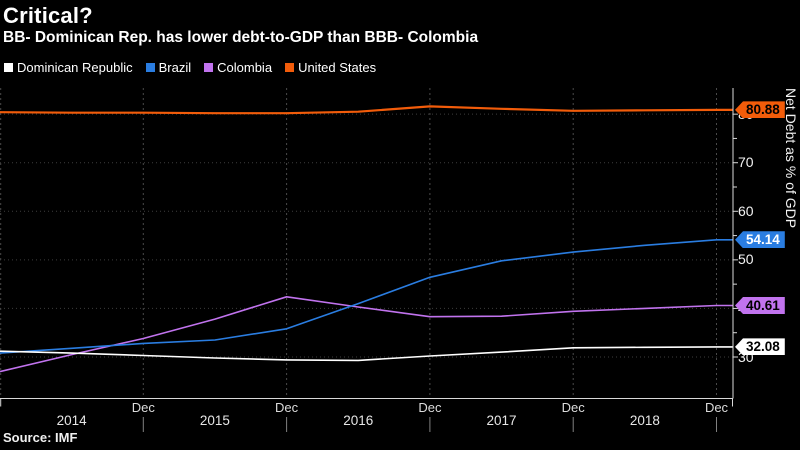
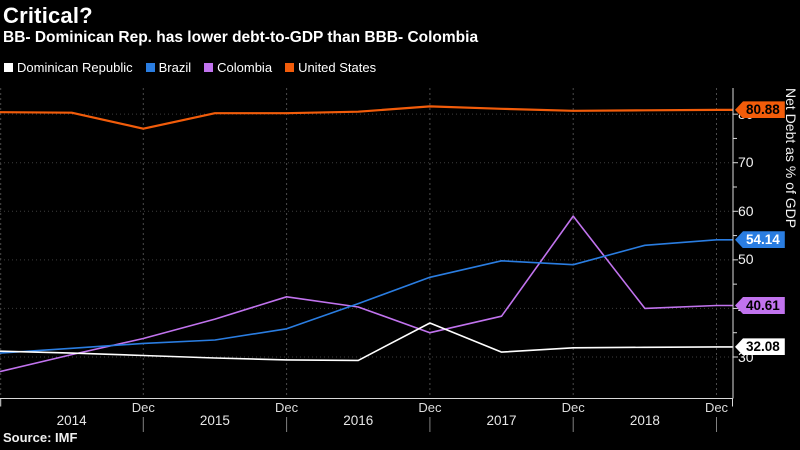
United States/Dec 2014: 80 -> 77
Dominican Republic/Dec 2016: 30 -> 37
Colombia/Dec 2016: 38 -> 35
Brazil/Dec 2017: 52 -> 49
Colombia/Dec 2017: 39 -> 59
